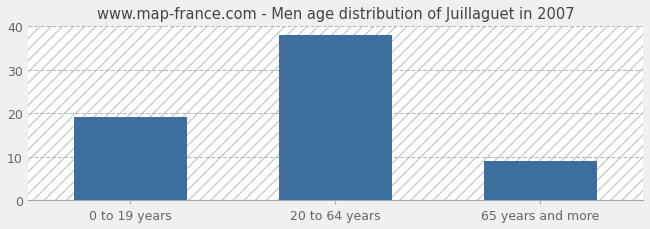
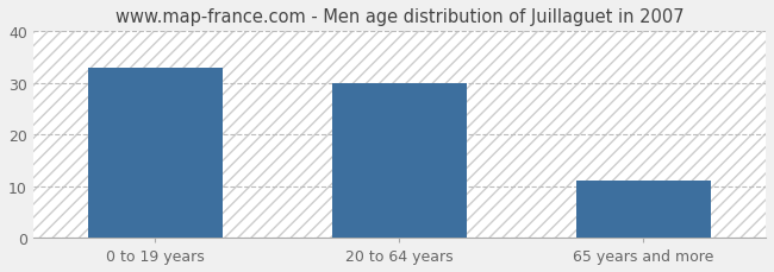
0 to 19 years: 19 -> 33
20 to 64 years: 38 -> 30
65 years and more: 9 -> 11
